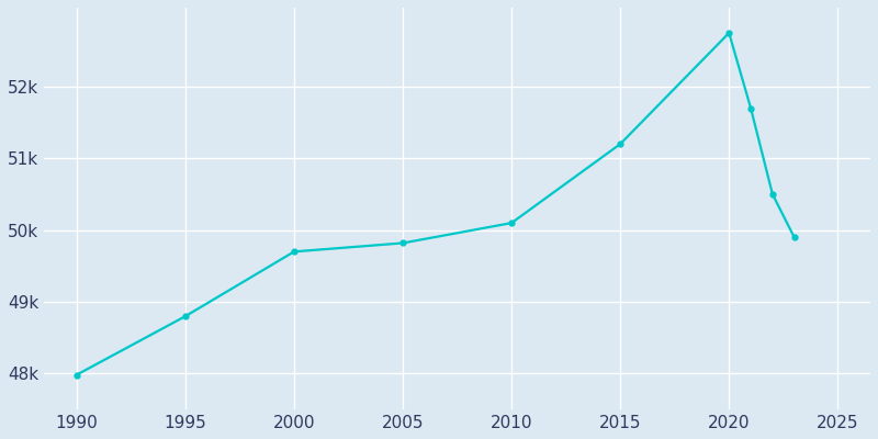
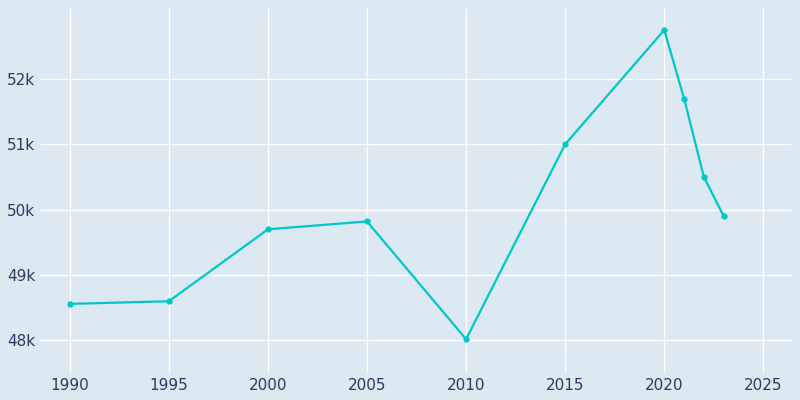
1990: 47.98k -> 48.56k
1995: 48.80k -> 48.60k
2010: 50.10k -> 48.02k
2015: 51.20k -> 51.00k
